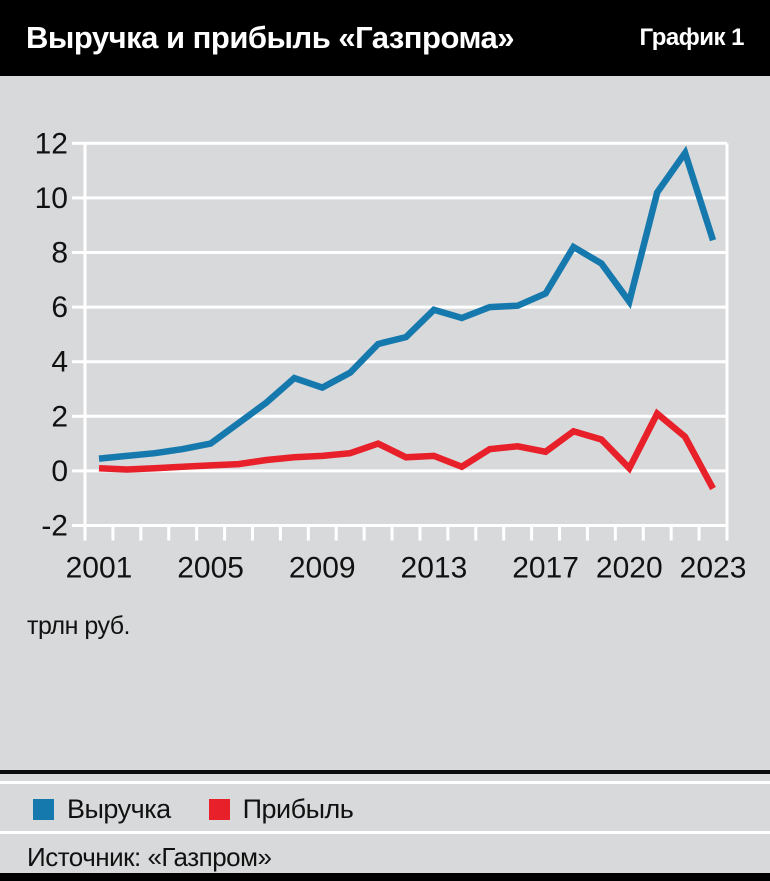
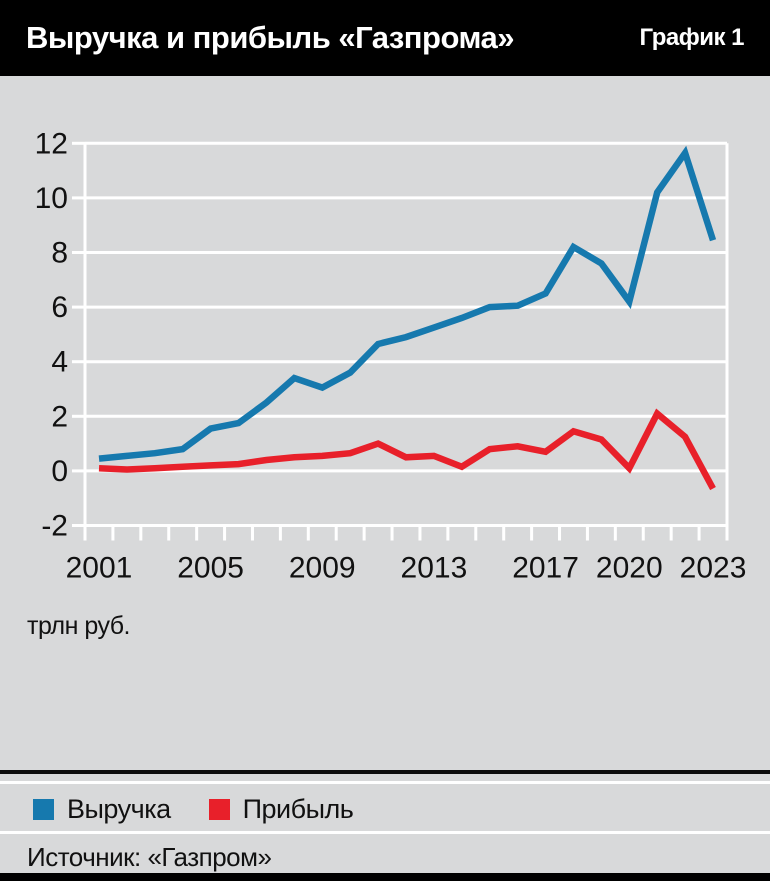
Выручка/2005: 1.0 -> 1.6
Выручка/2013: 5.9 -> 5.2
